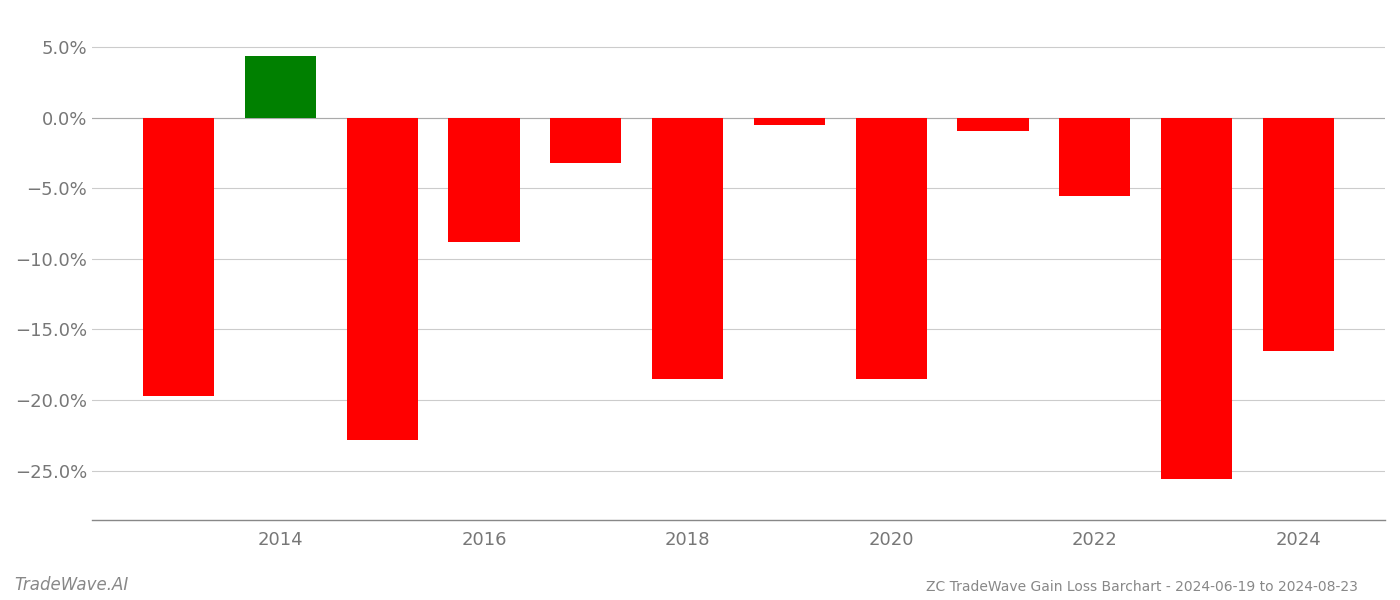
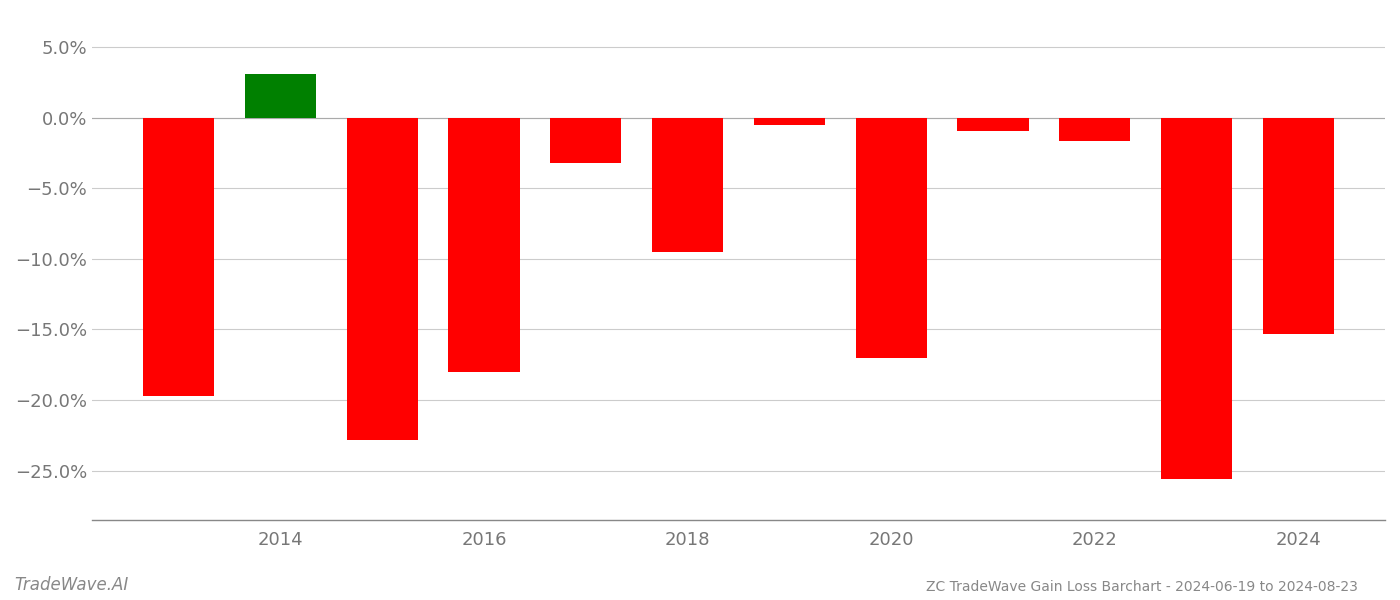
2014: 4.4% -> 3.1%
2016: -8.8% -> -18.0%
2018: -18.5% -> -9.5%
2020: -18.5% -> -17.0%
2022: -5.5% -> -1.6%
2024: -16.5% -> -15.3%
